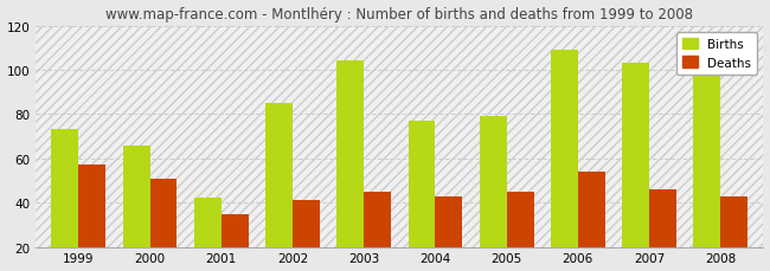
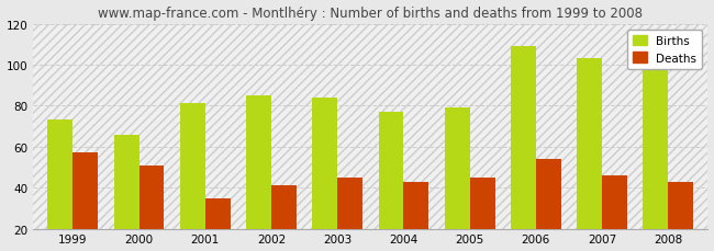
Births/2001: 42 -> 81
Births/2003: 104 -> 84
